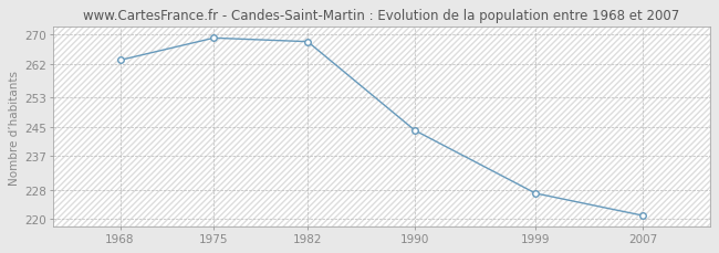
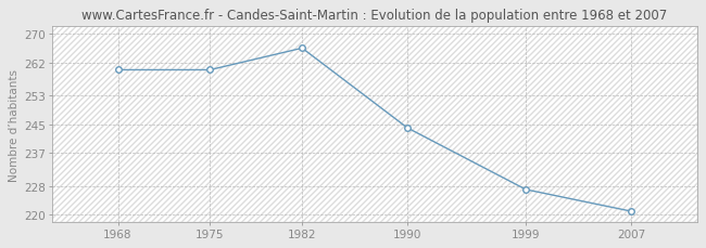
1968: 263 -> 260
1975: 269 -> 260
1982: 268 -> 266
